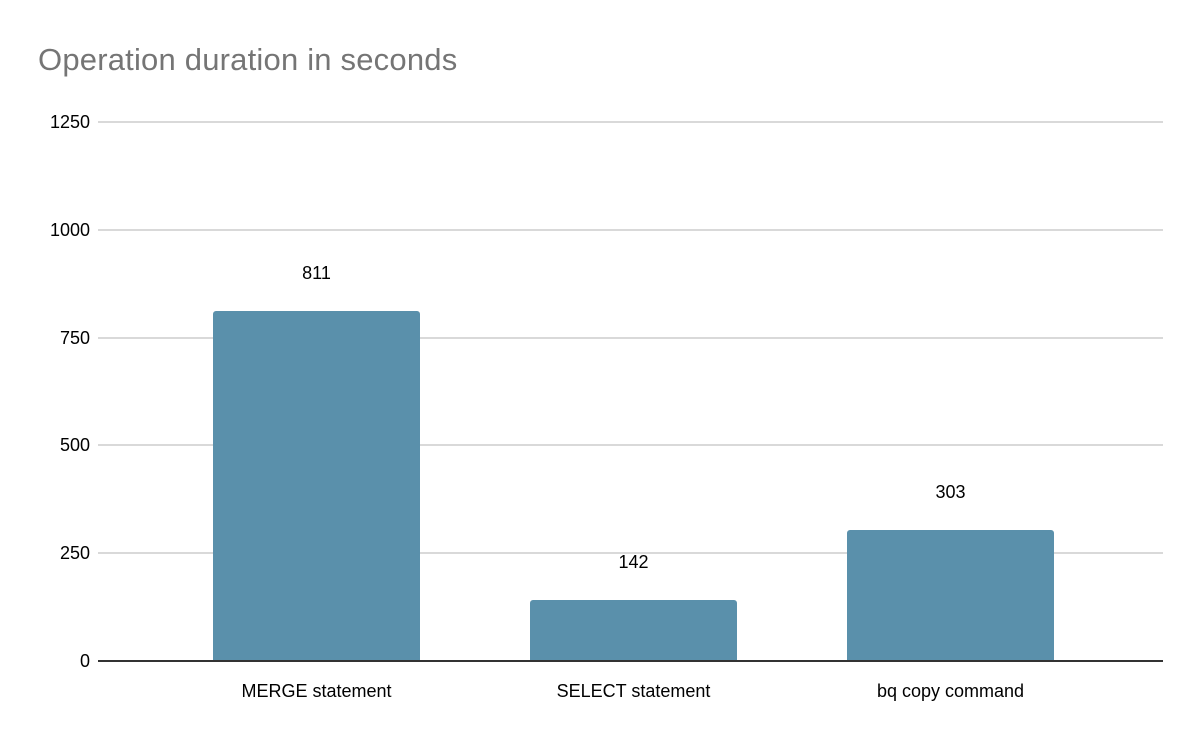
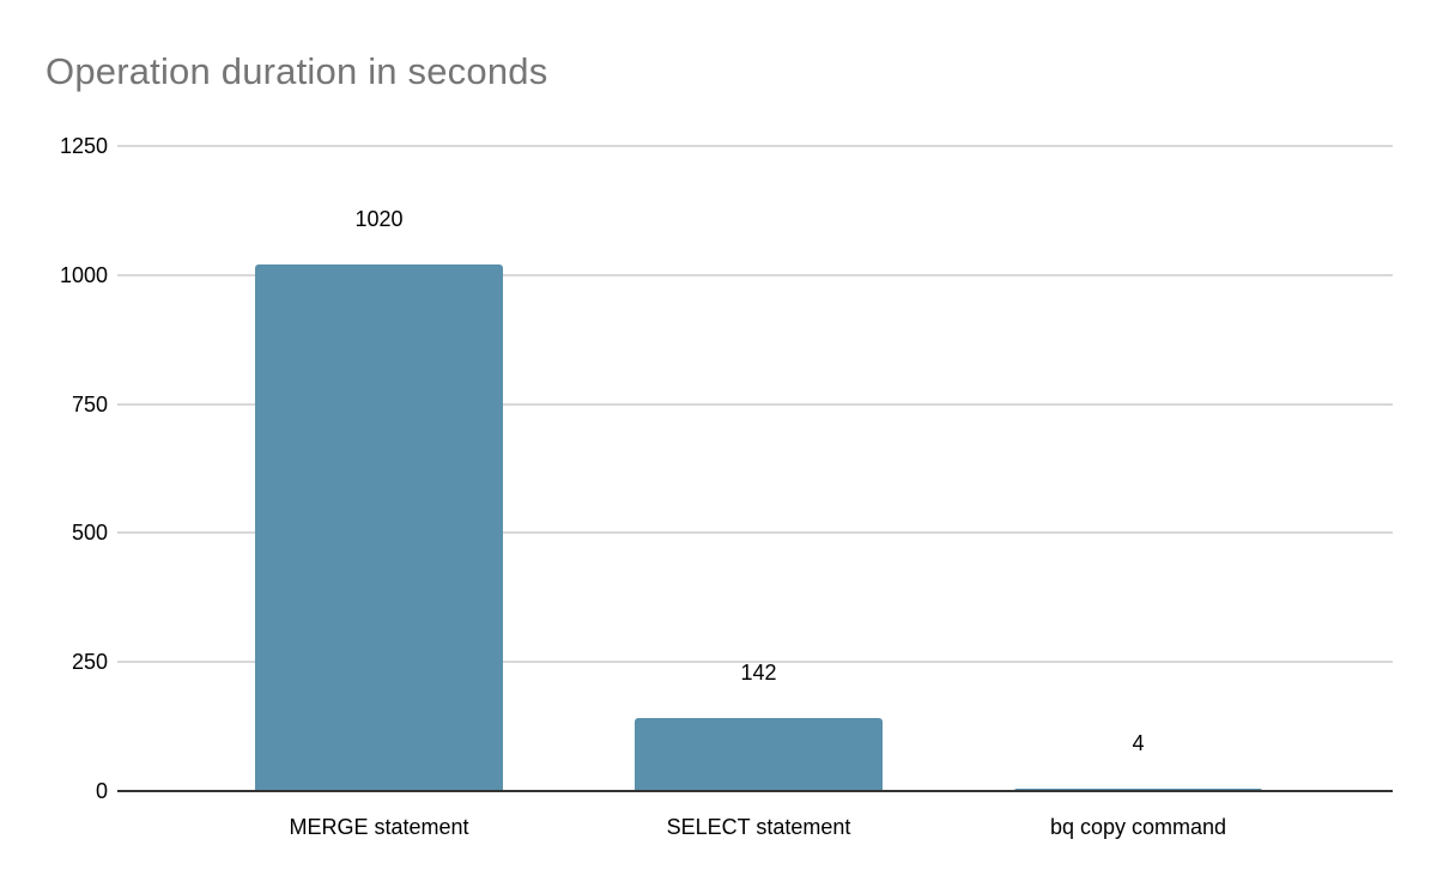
MERGE statement: 811 -> 1020
bq copy command: 303 -> 4
